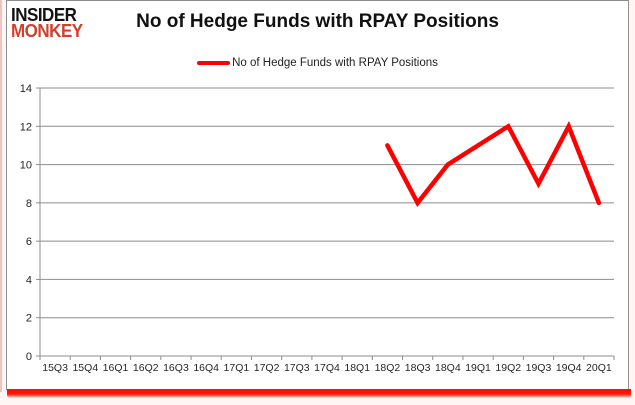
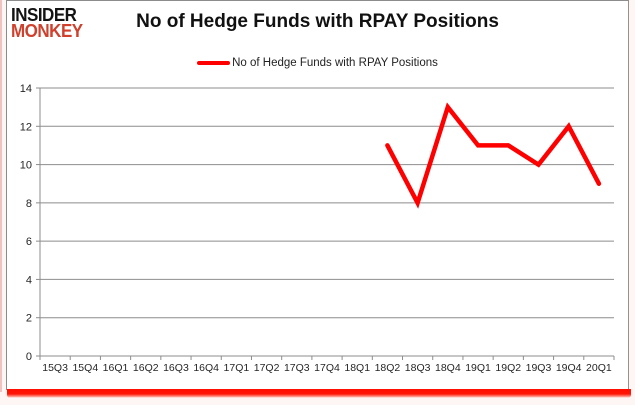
18Q4: 10 -> 13
19Q2: 12 -> 11
19Q3: 9 -> 10
20Q1: 8 -> 9
